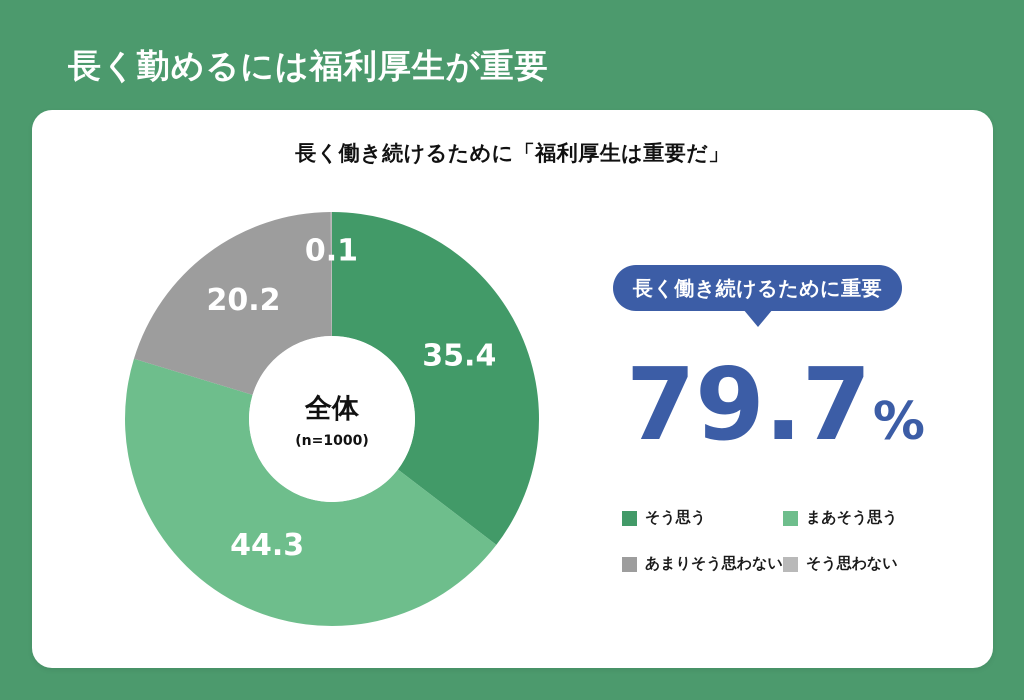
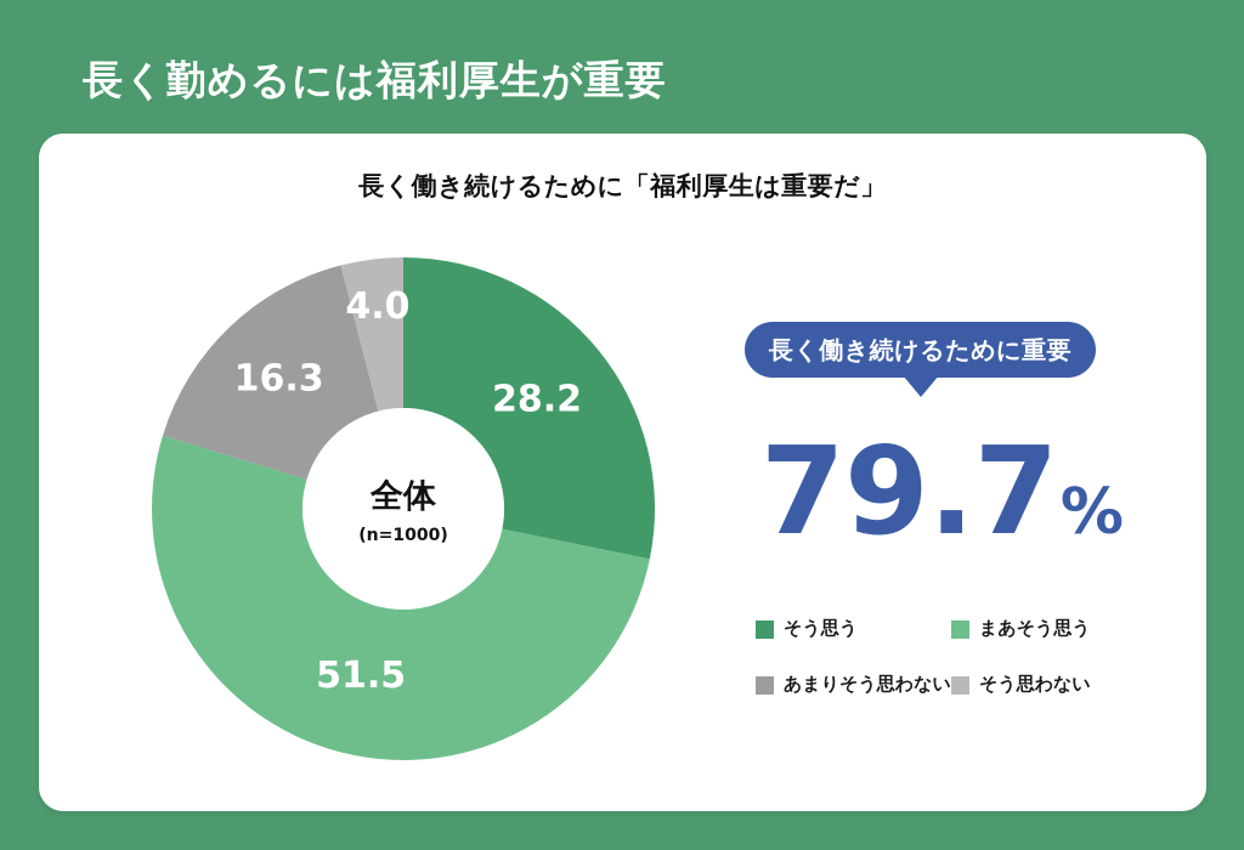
そう思う: 35.4 -> 28.2
まあそう思う: 44.3 -> 51.5
あまりそう思わない: 20.2 -> 16.3
そう思わない: 0.1 -> 4.0
